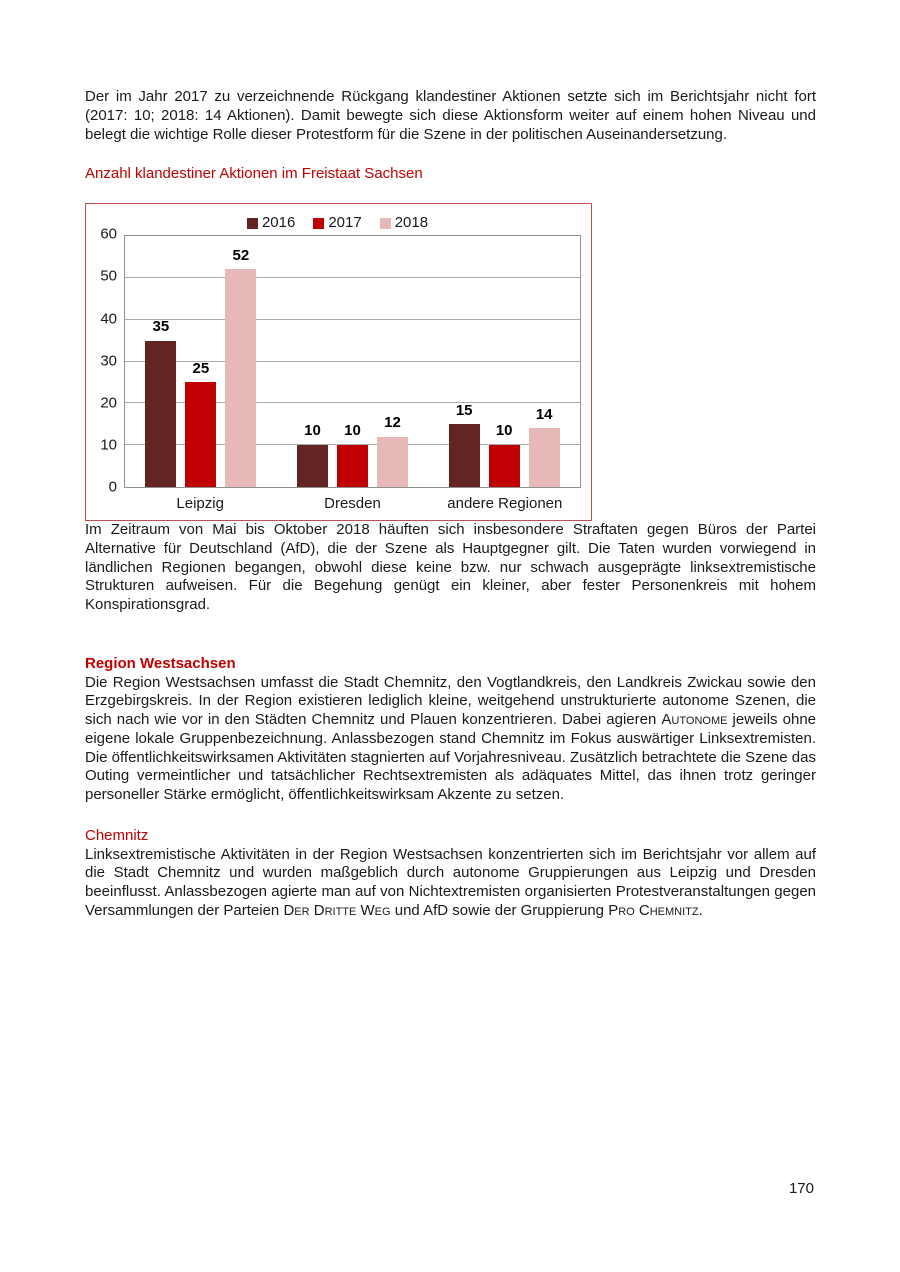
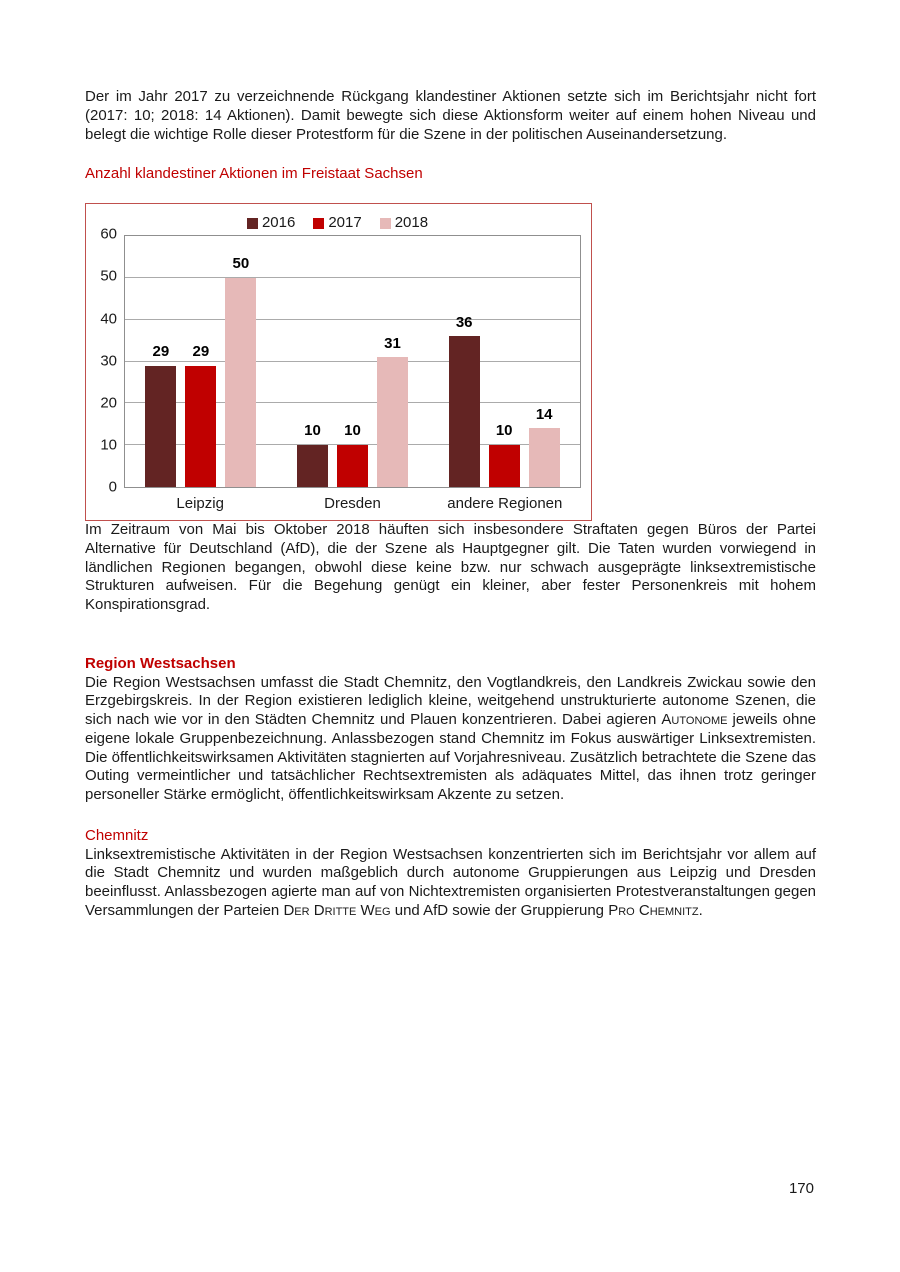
2016/Leipzig: 35 -> 29
2017/Leipzig: 25 -> 29
2018/Leipzig: 52 -> 50
2018/Dresden: 12 -> 31
2016/andere Regionen: 15 -> 36
